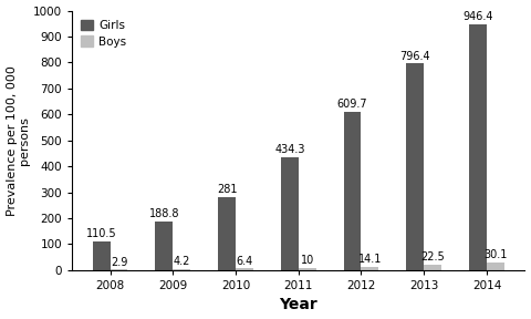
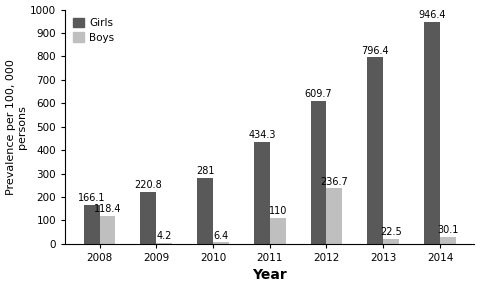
Girls/2008: 110.5 -> 166.1
Boys/2008: 2.9 -> 118.4
Girls/2009: 188.8 -> 220.8
Boys/2011: 10 -> 110
Boys/2012: 14.1 -> 236.7
